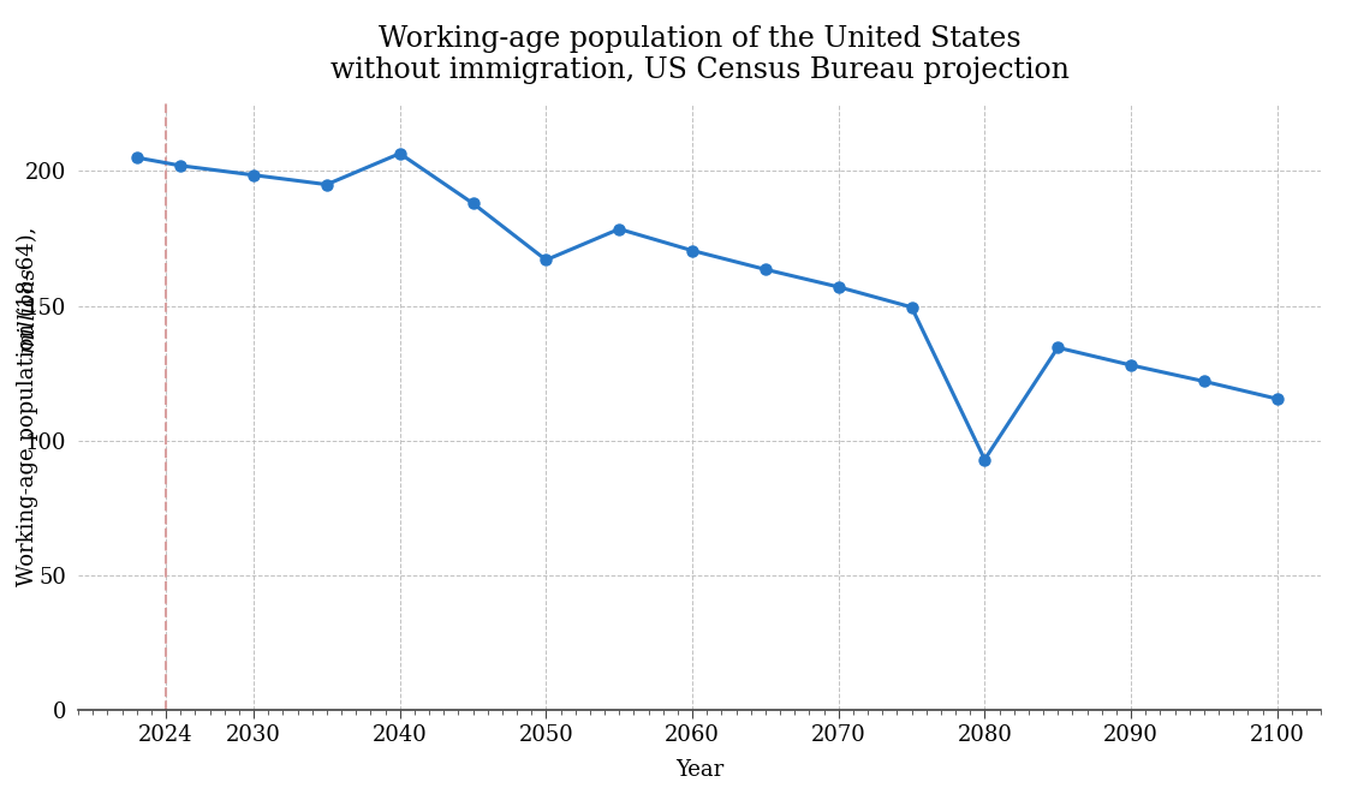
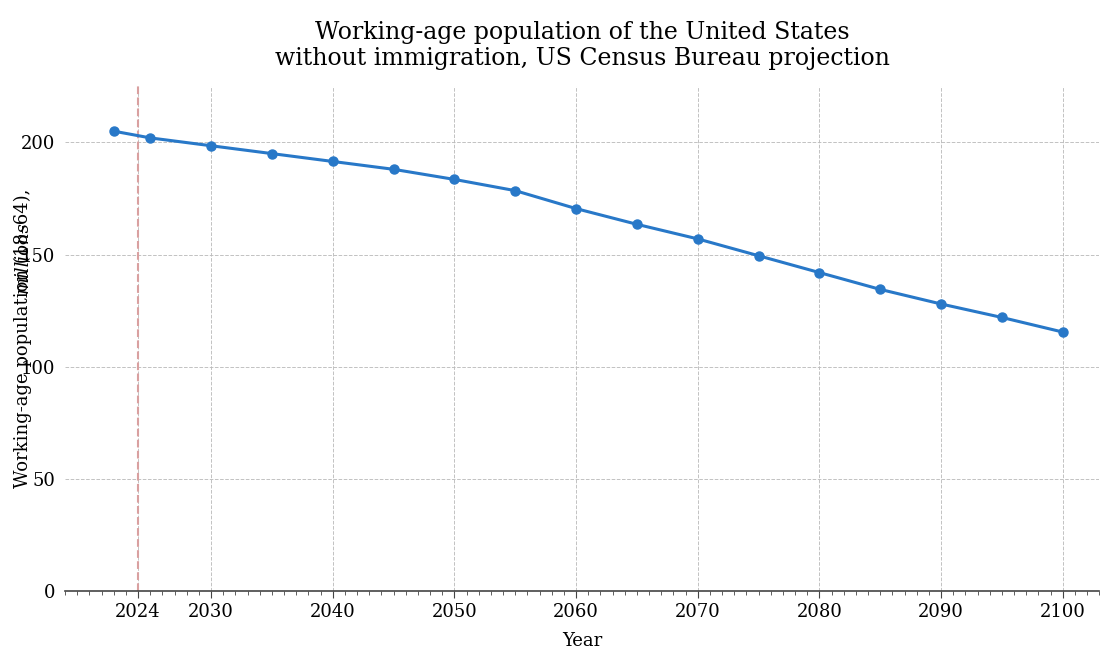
2040: 206.5 -> 191.5
2050: 167.0 -> 183.5
2080: 93.0 -> 142.0
